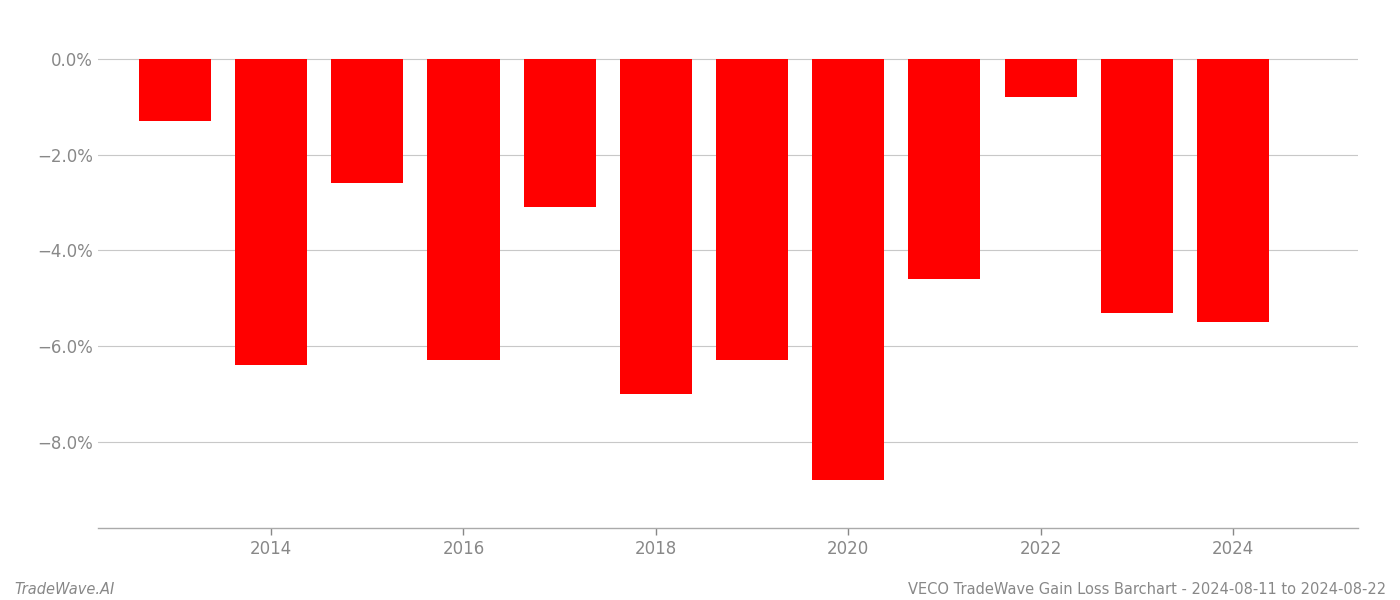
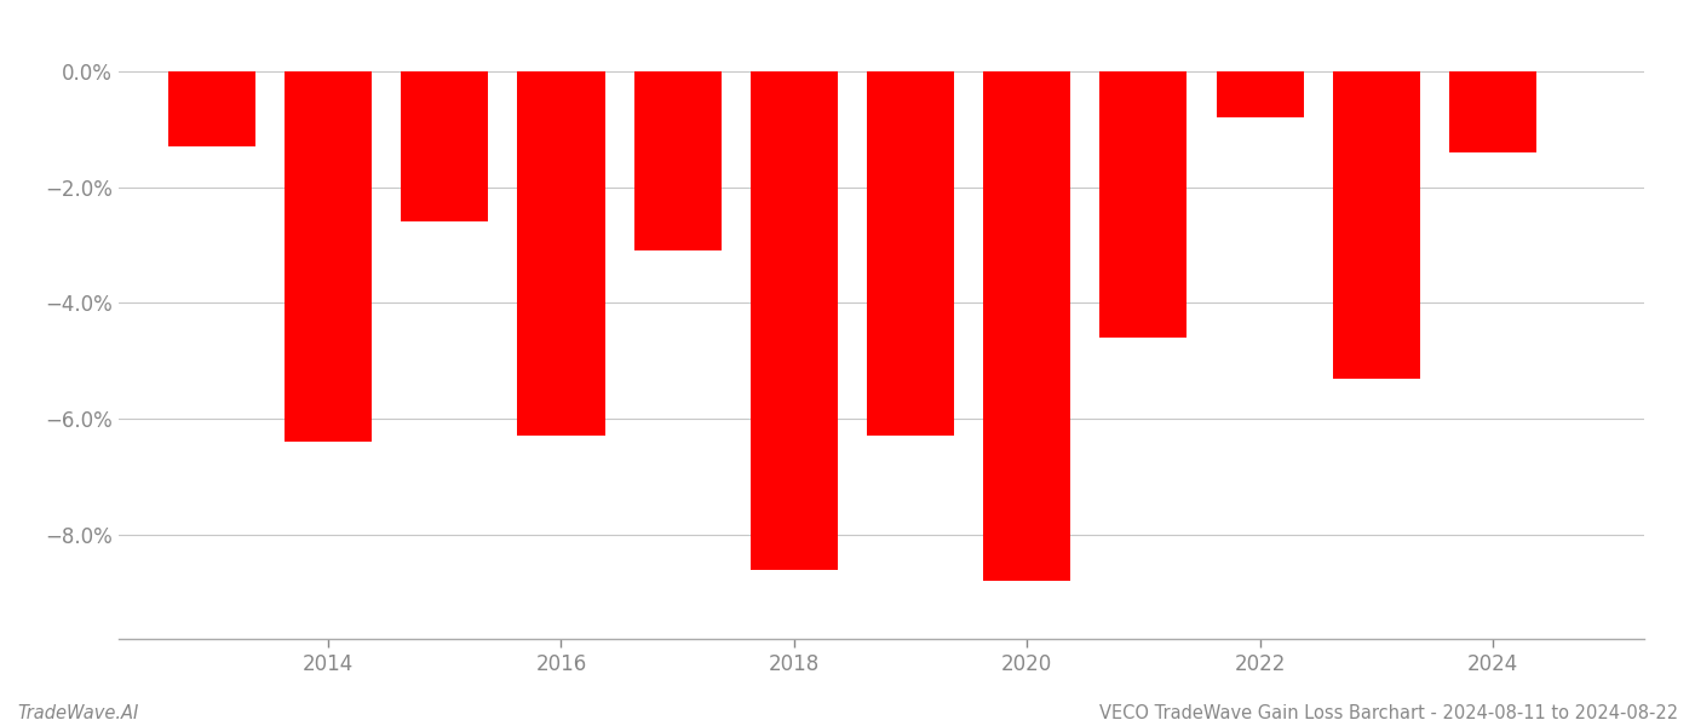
2018: -7.0% -> -8.6%
2024: -5.5% -> -1.4%
